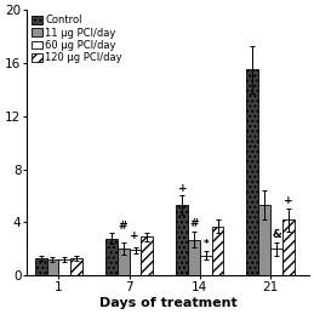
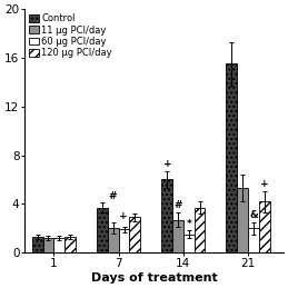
Control/7: 2.8 -> 3.7
Control/14: 5.3 -> 6.0
